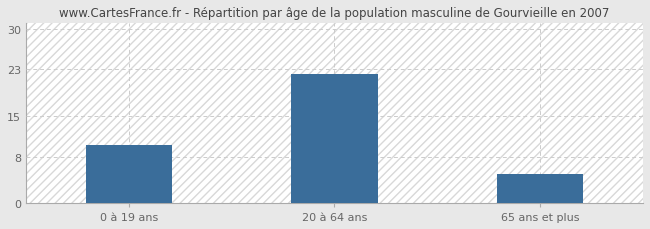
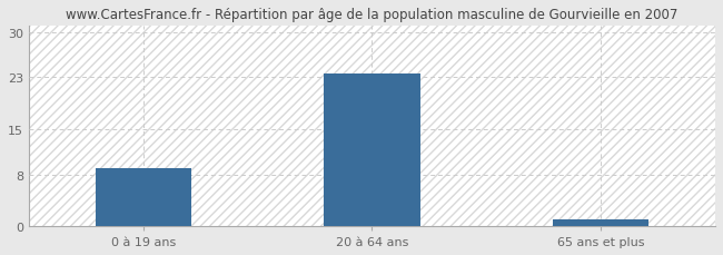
0 à 19 ans: 10.0 -> 9.0
20 à 64 ans: 22.2 -> 23.5
65 ans et plus: 5.0 -> 1.0
